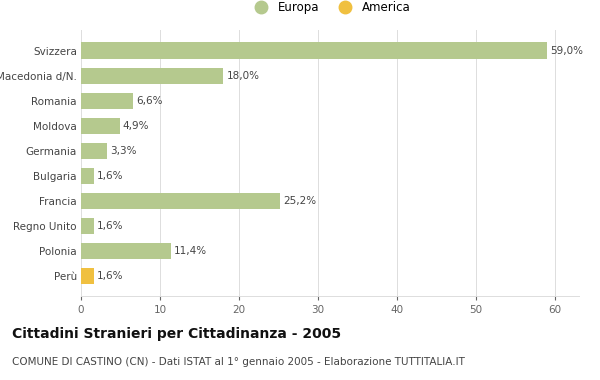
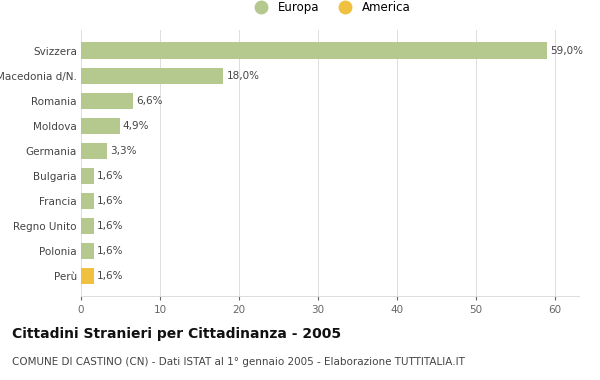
Francia: 25,2% -> 1,6%
Polonia: 11,4% -> 1,6%
